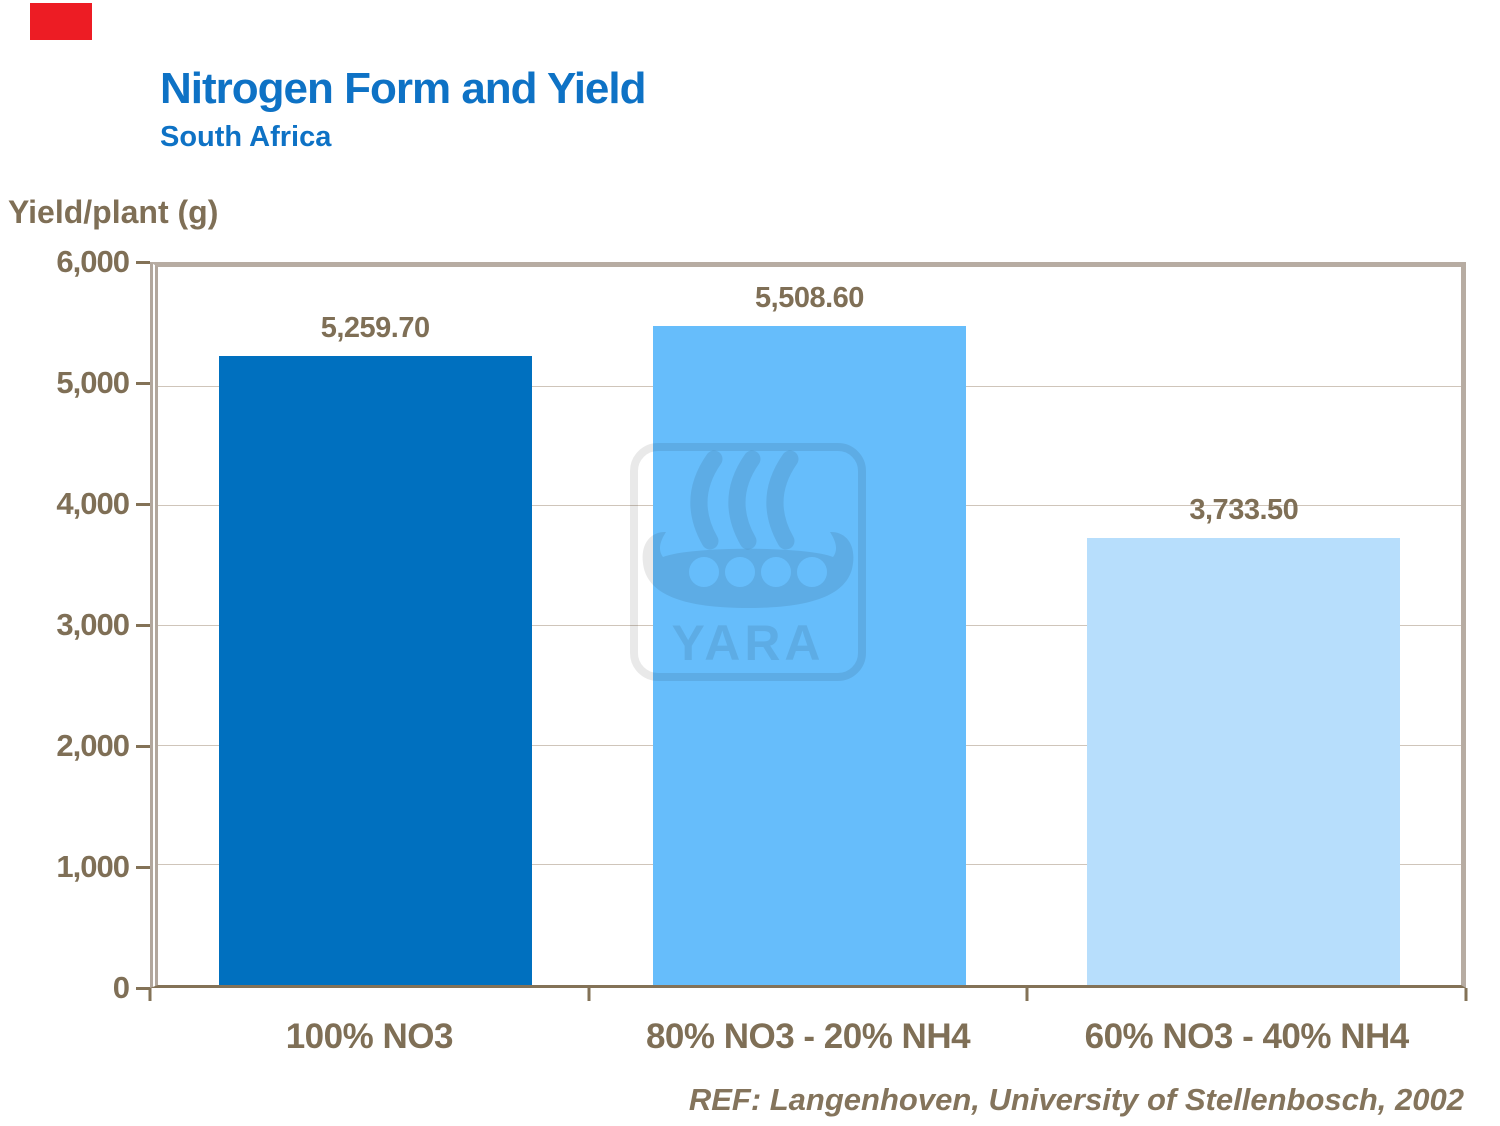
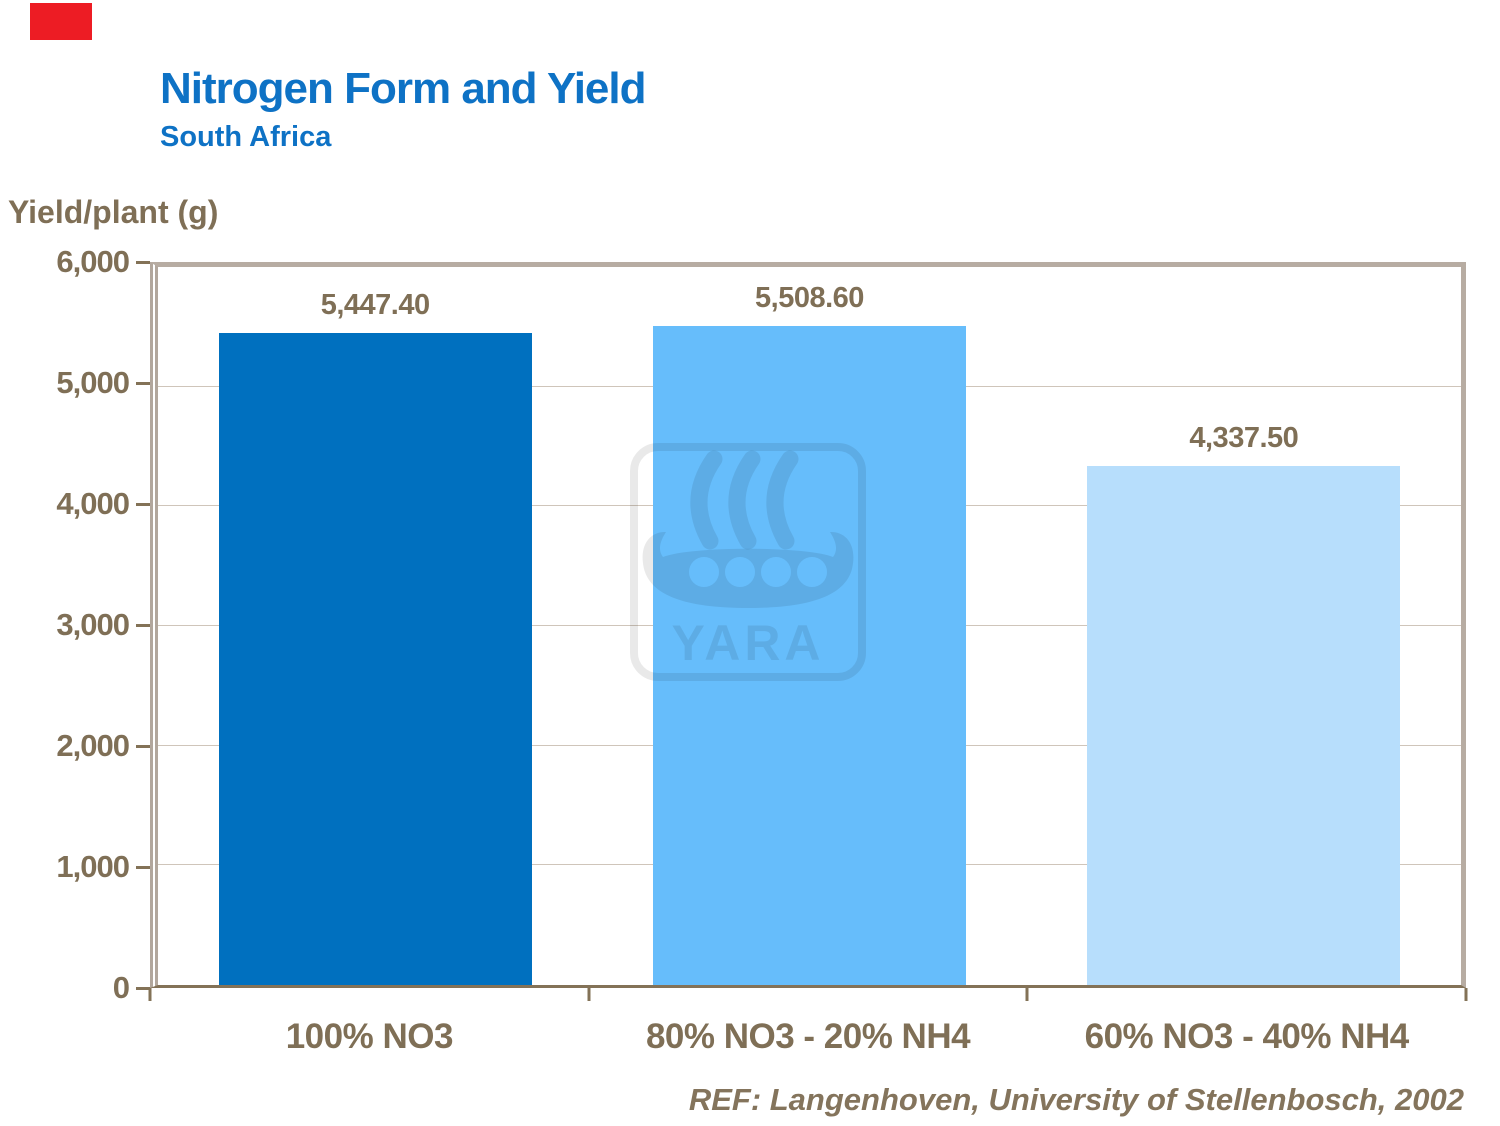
100% NO3: 5,259.70 -> 5,447.40
60% NO3 - 40% NH4: 3,733.50 -> 4,337.50
